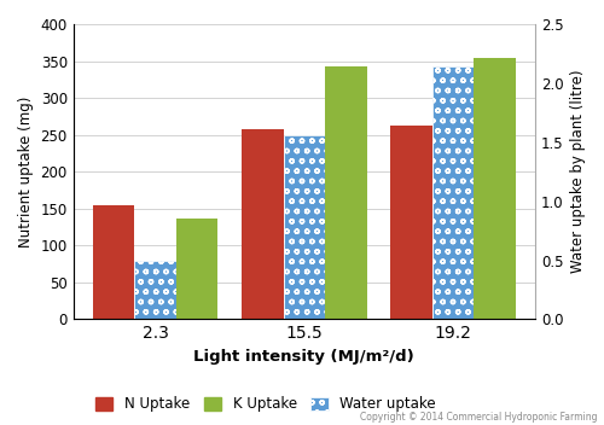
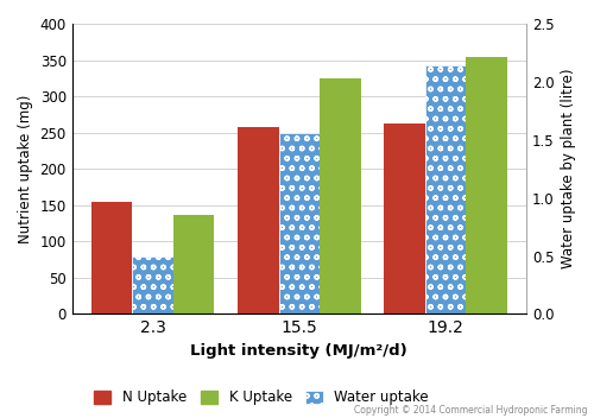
K Uptake/15.5: 342 -> 325
